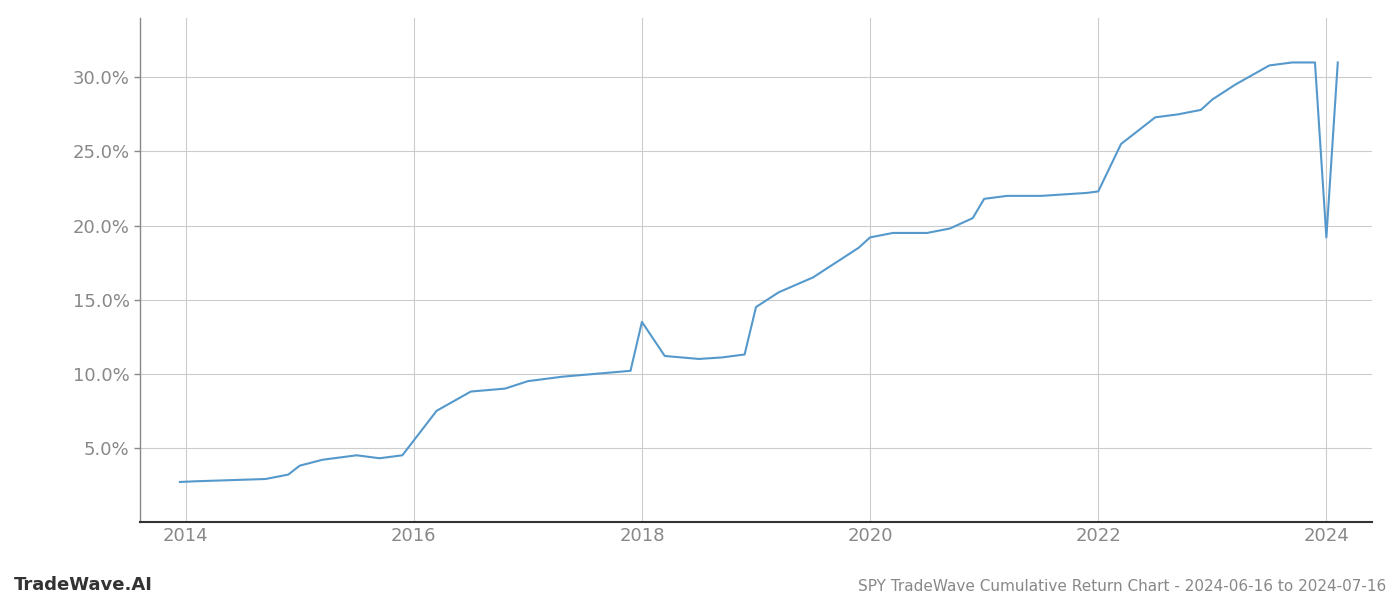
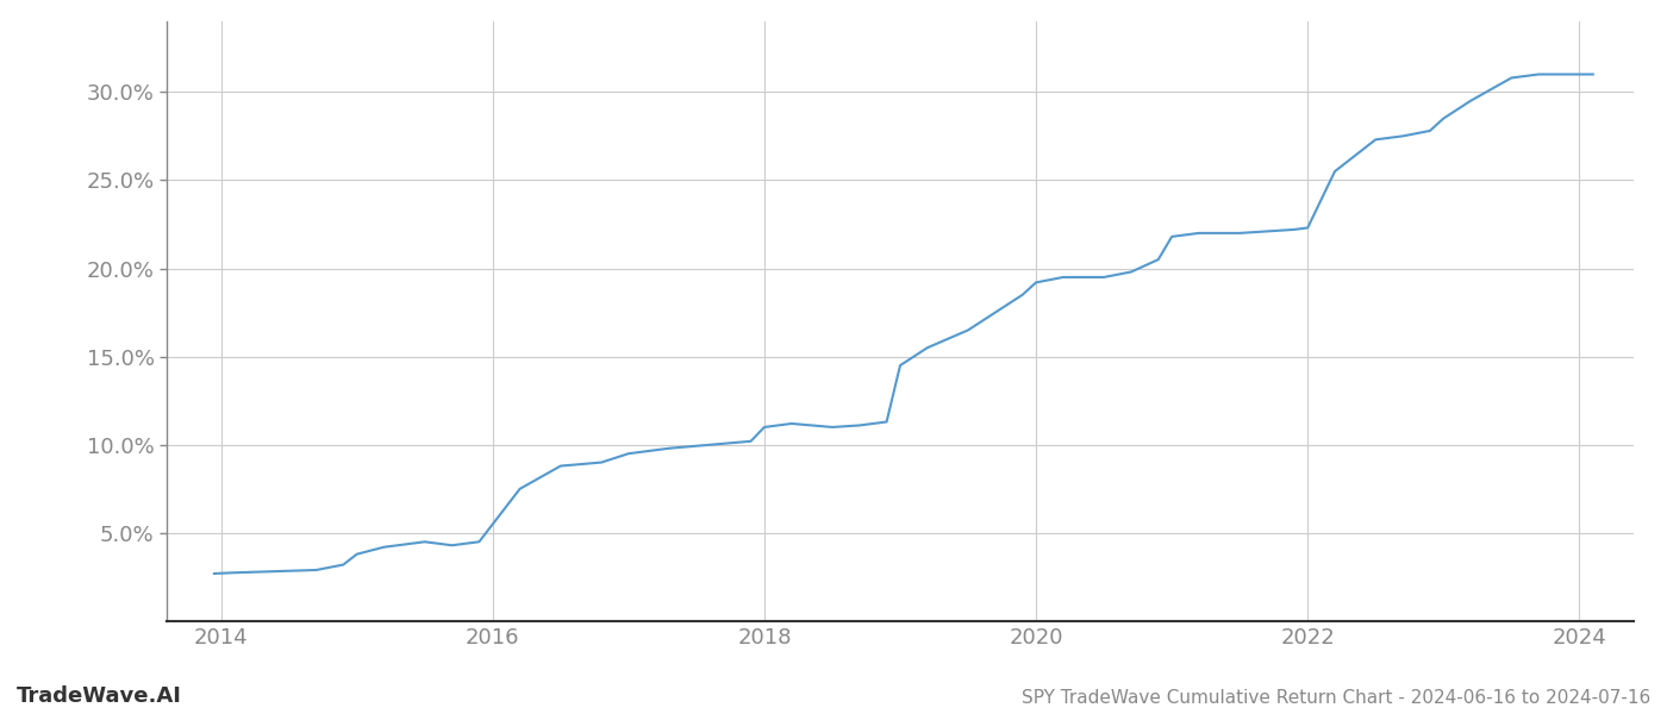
2018: 13.5% -> 11.0%
2024: 19.2% -> 31.0%
